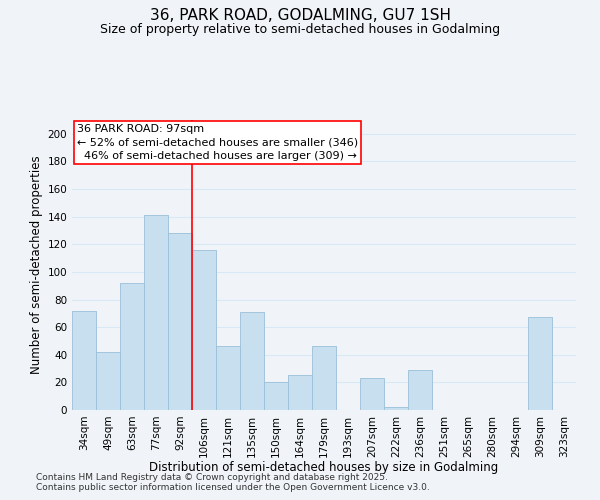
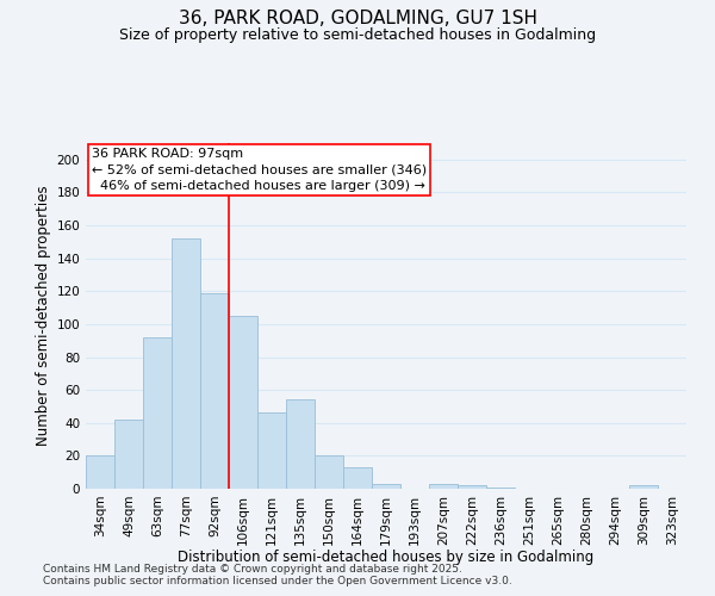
34sqm: 72 -> 20
77sqm: 141 -> 152
92sqm: 128 -> 119
106sqm: 116 -> 105
135sqm: 71 -> 54
164sqm: 25 -> 13
179sqm: 46 -> 3
207sqm: 23 -> 3
236sqm: 29 -> 1
309sqm: 67 -> 2
